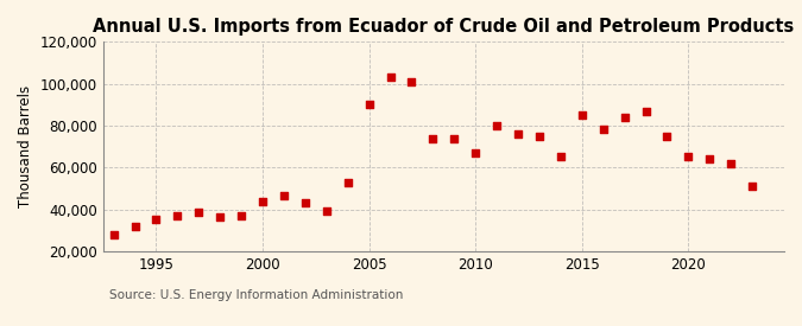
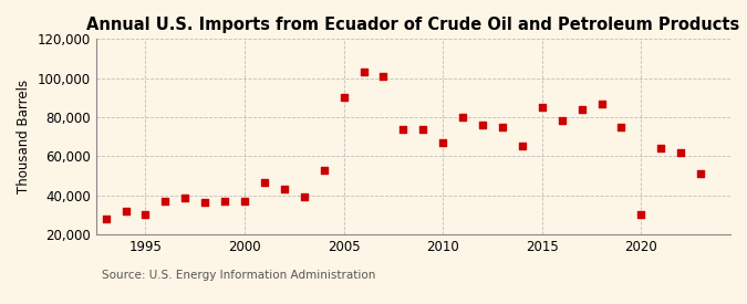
1995: 35,000 -> 30,000
2000: 44,000 -> 37,000
2020: 65,000 -> 30,000
